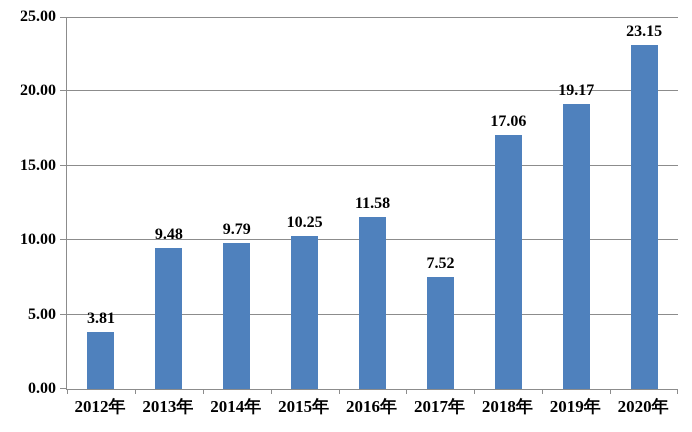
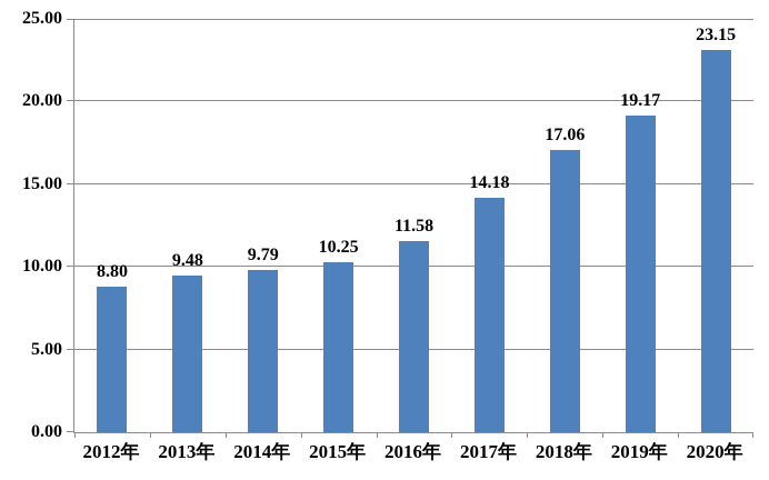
2012年: 3.81 -> 8.80
2017年: 7.52 -> 14.18
